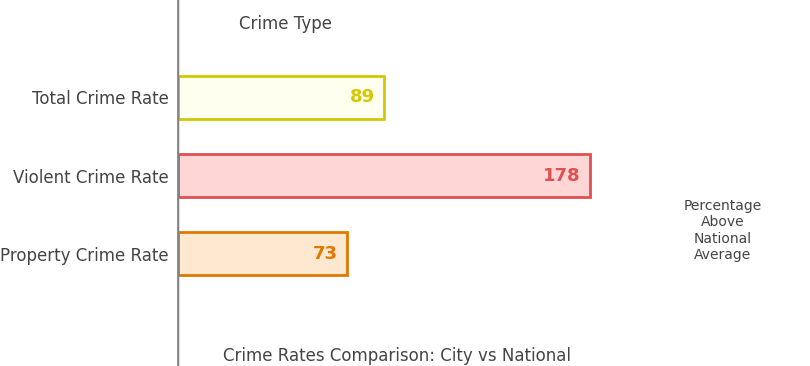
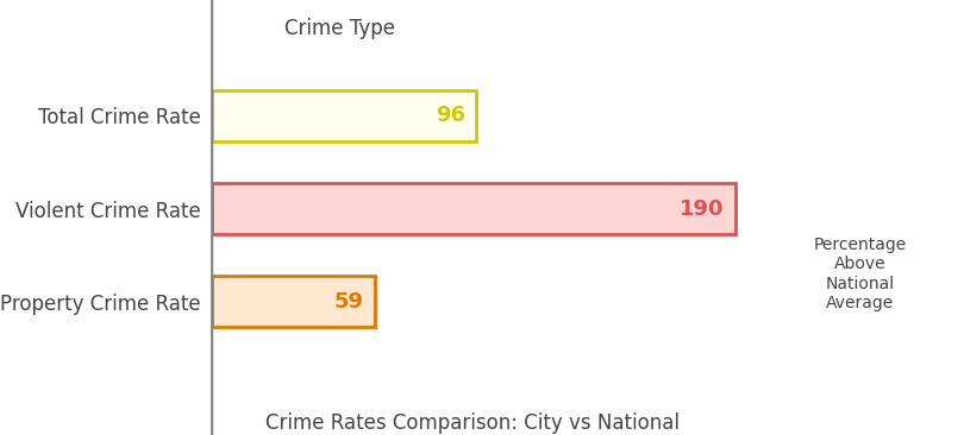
Total Crime Rate: 89 -> 96
Violent Crime Rate: 178 -> 190
Property Crime Rate: 73 -> 59
